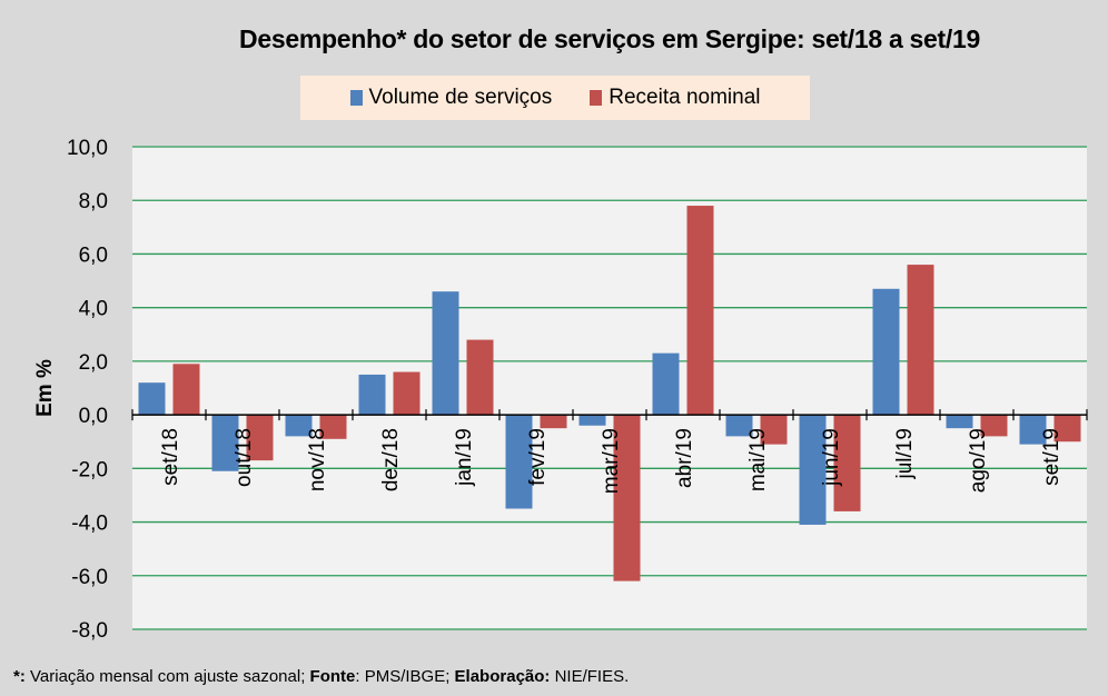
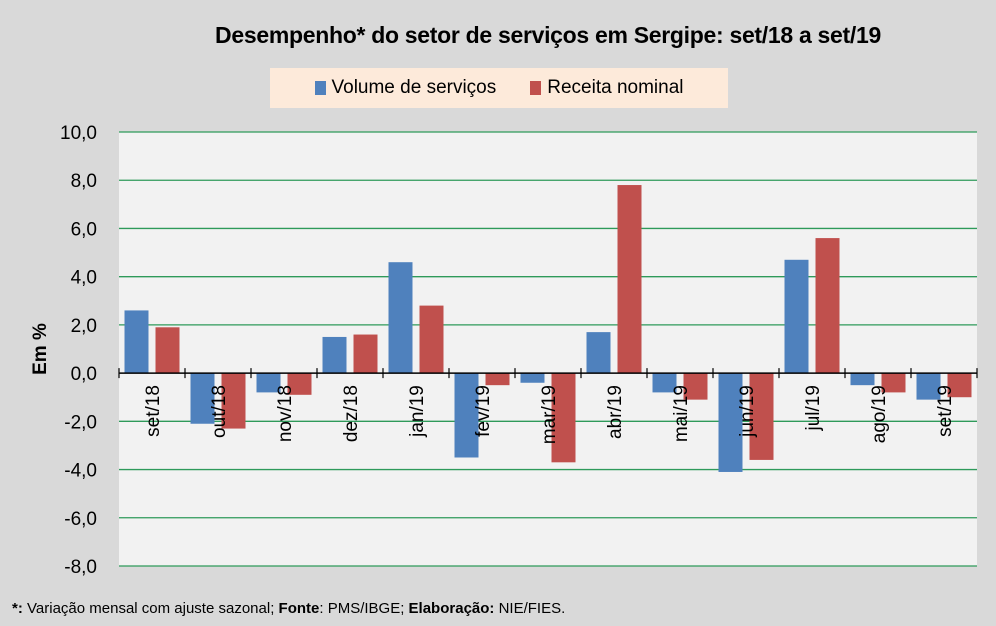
Volume de serviços/set/18: 1,2 -> 2,6
Receita nominal/out/18: -1,7 -> -2,3
Receita nominal/mar/19: -6,2 -> -3,7
Volume de serviços/abr/19: 2,3 -> 1,7
